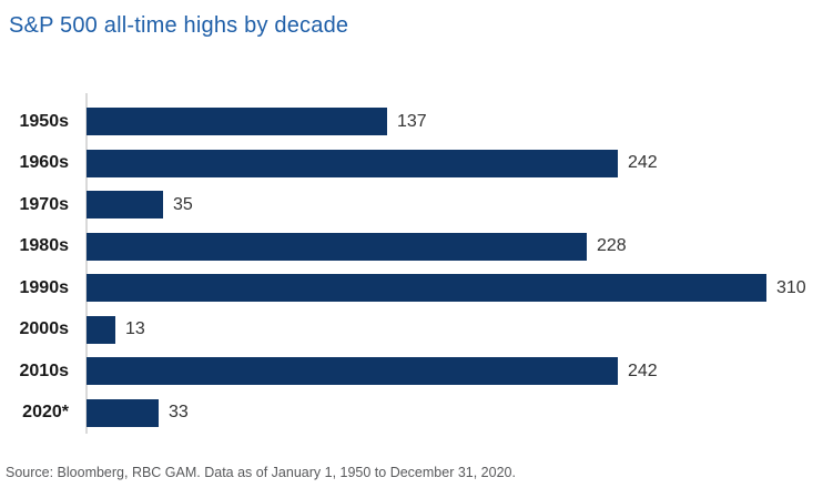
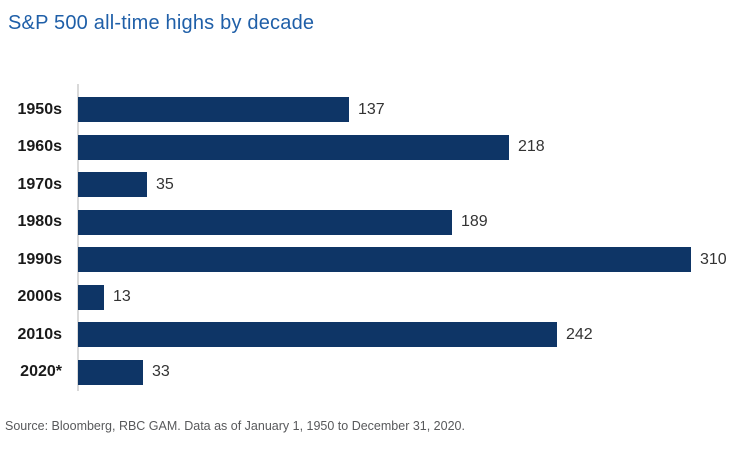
1960s: 242 -> 218
1980s: 228 -> 189
